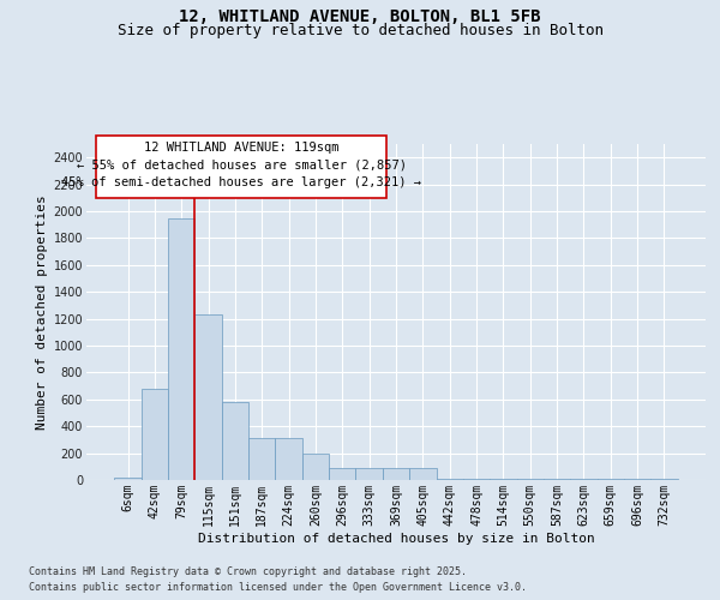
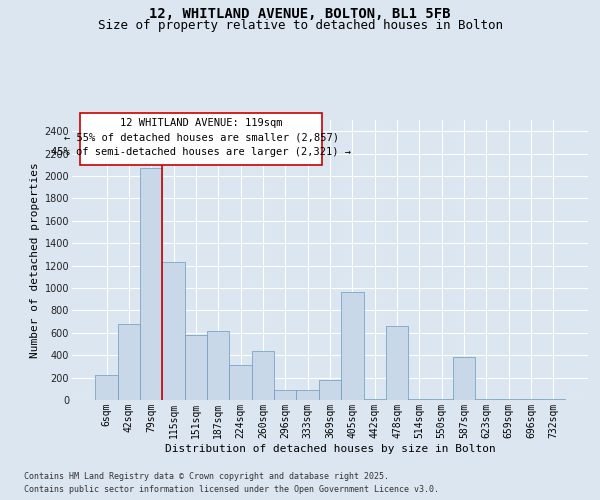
6sqm: 20 -> 220
79sqm: 1950 -> 2070
187sqm: 310 -> 620
260sqm: 200 -> 440
369sqm: 90 -> 180
405sqm: 90 -> 960
478sqm: 0 -> 660
587sqm: 0 -> 380
